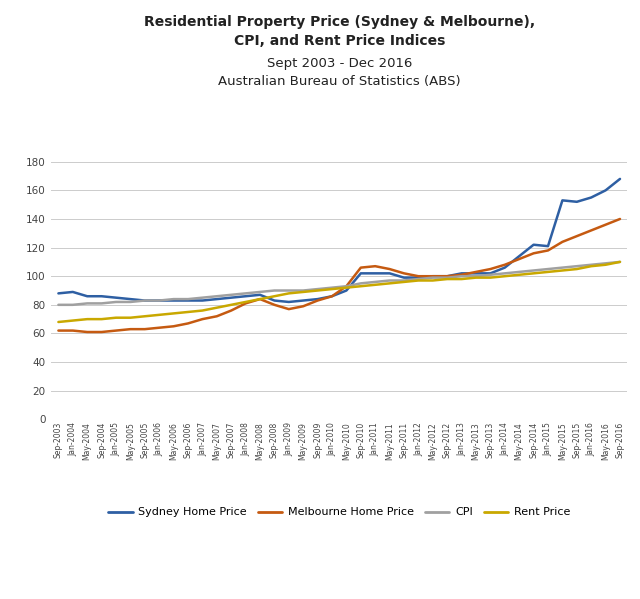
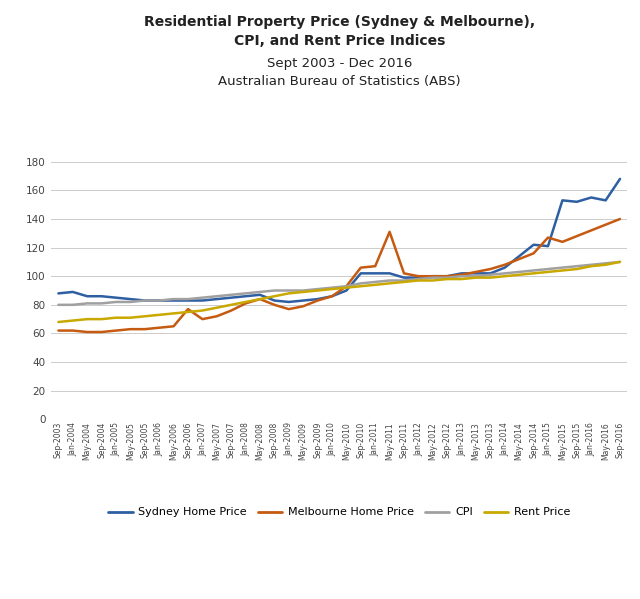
Melbourne Home Price/Sep-2006: 67 -> 77
Melbourne Home Price/May-2011: 105 -> 131
Melbourne Home Price/Jan-2015: 118 -> 127
Sydney Home Price/May-2016: 160 -> 153
